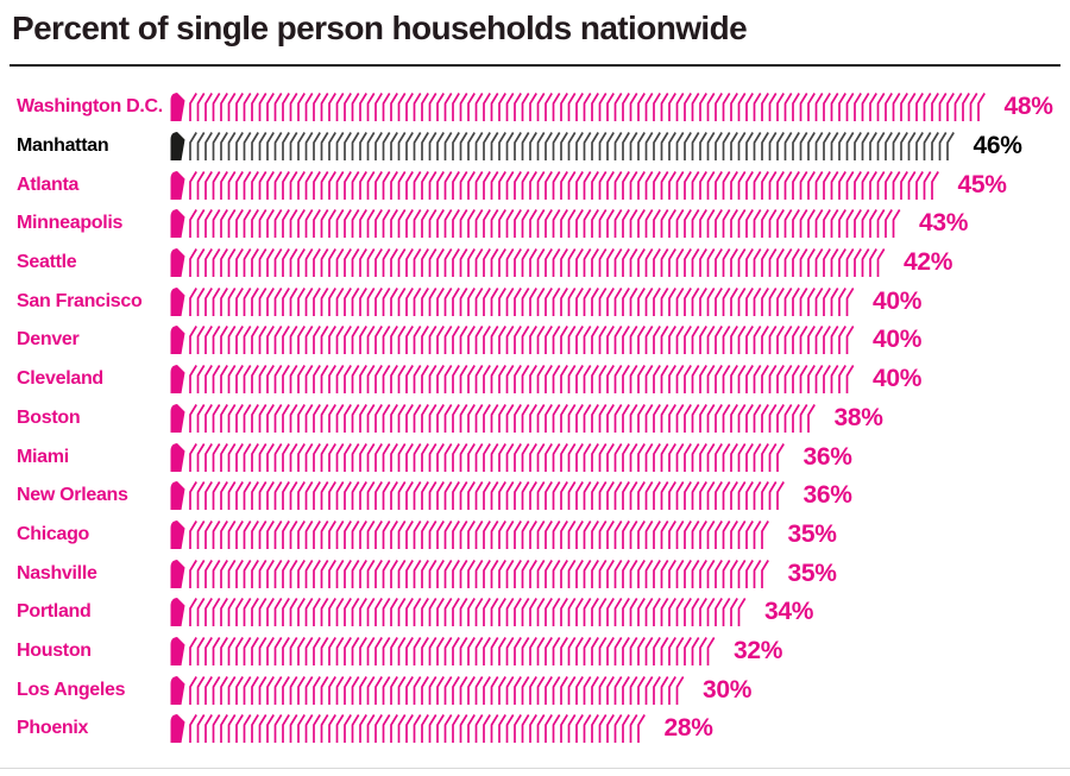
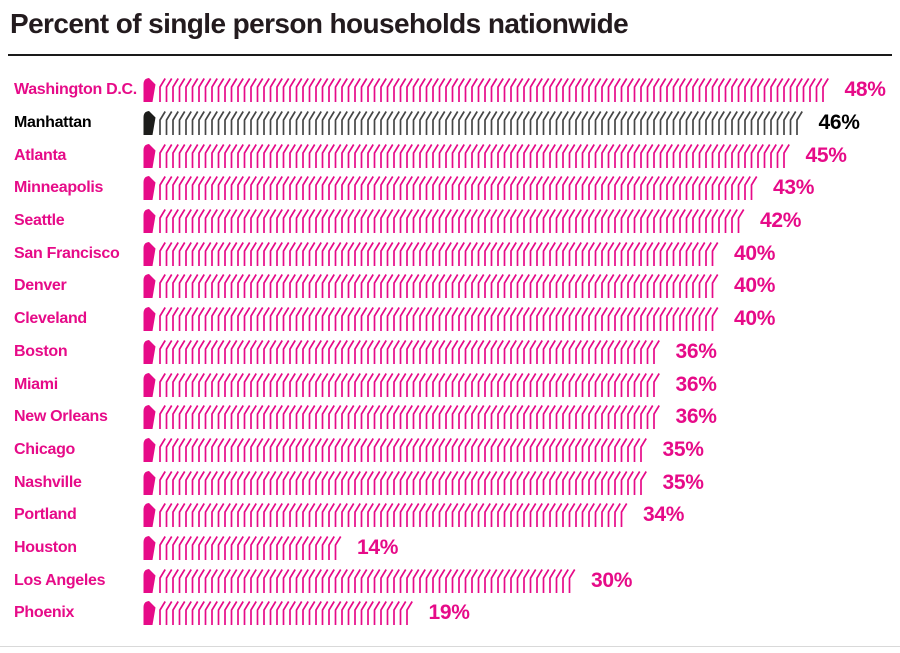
Boston: 38% -> 36%
Houston: 32% -> 14%
Phoenix: 28% -> 19%
